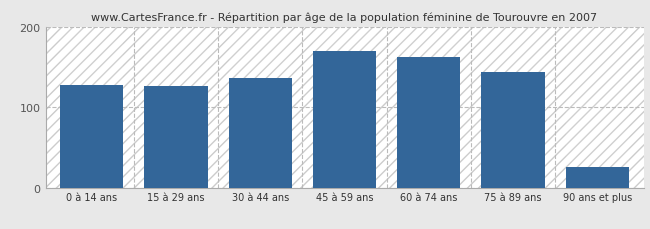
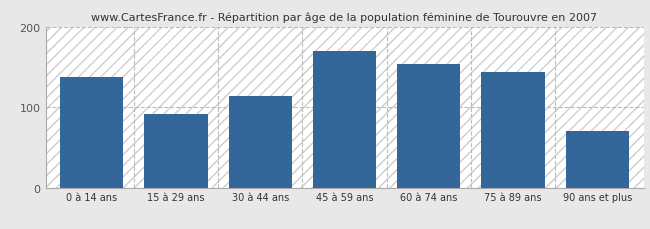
0 à 14 ans: 128 -> 138
15 à 29 ans: 126 -> 92
30 à 44 ans: 136 -> 114
60 à 74 ans: 162 -> 154
90 ans et plus: 25 -> 70
